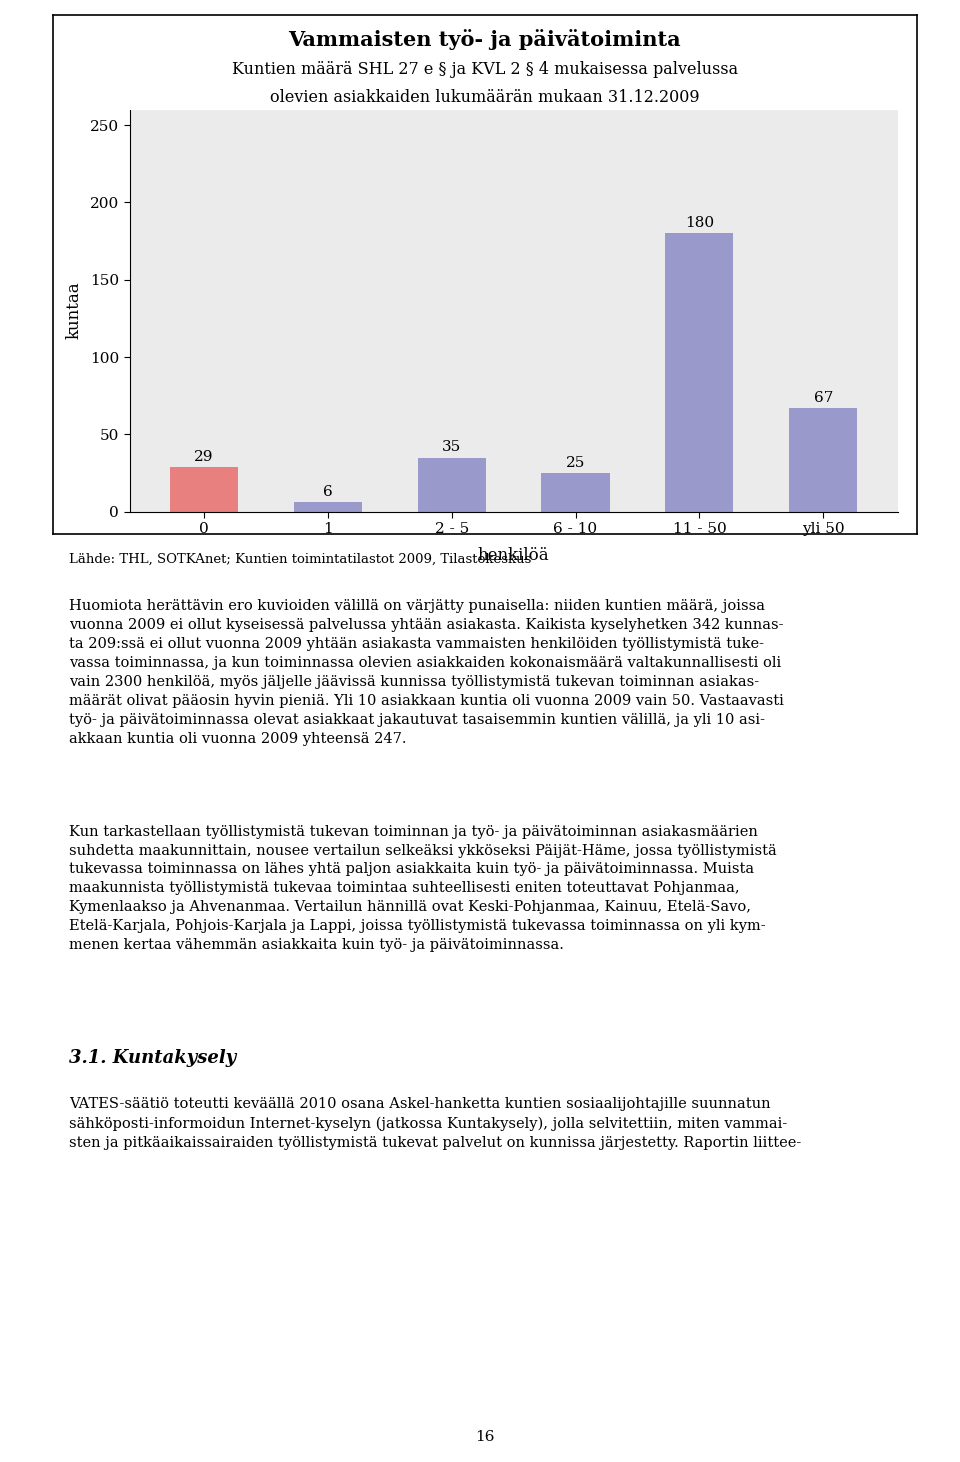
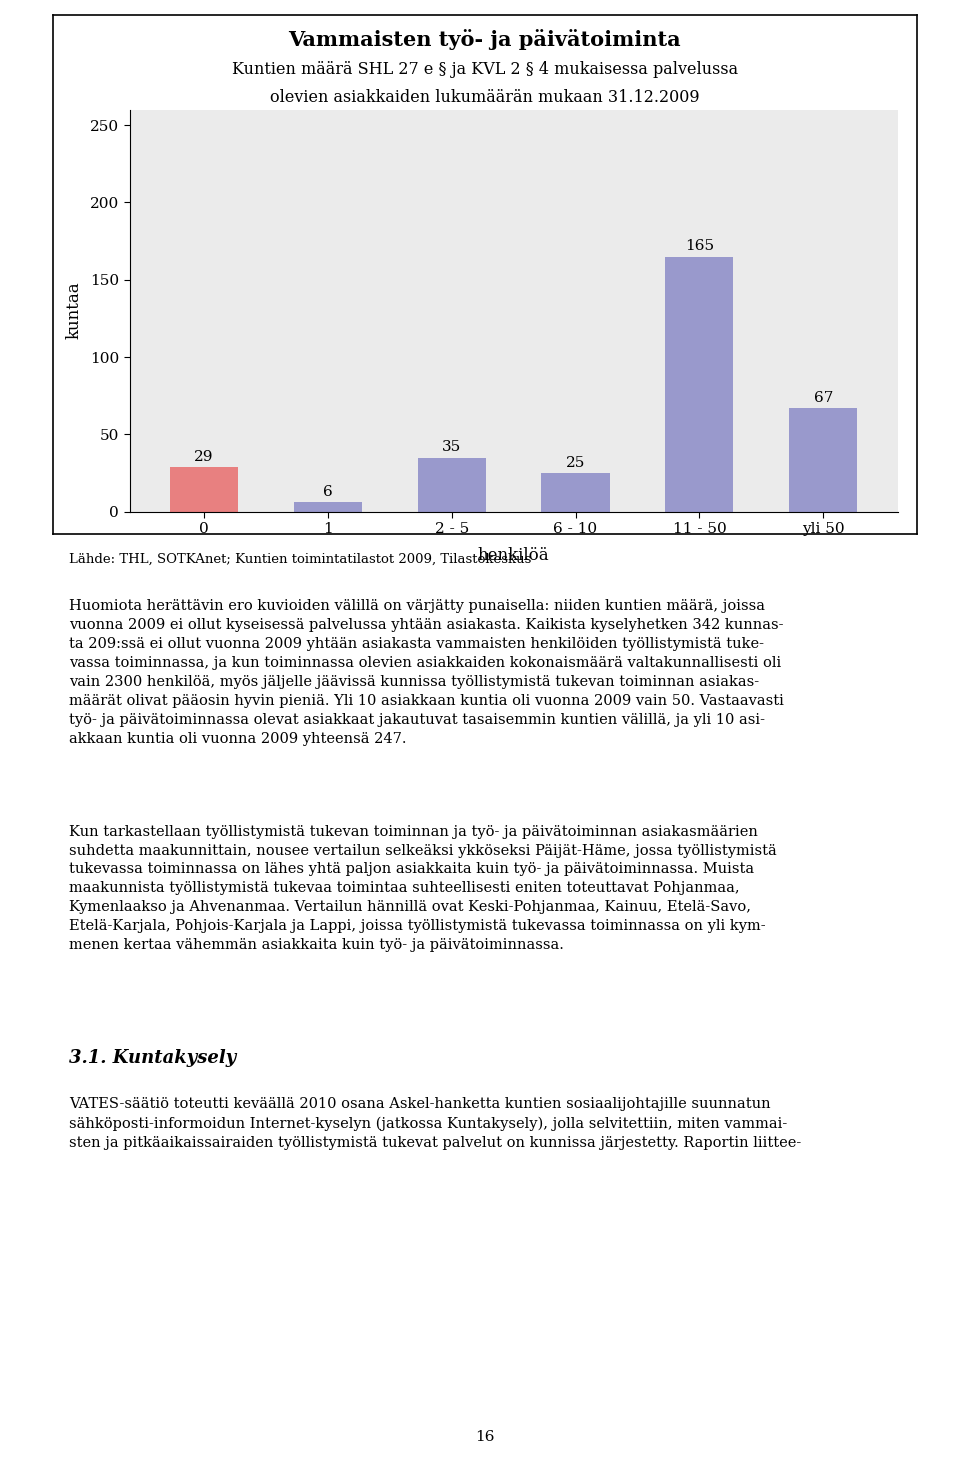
11 - 50: 180 -> 165
